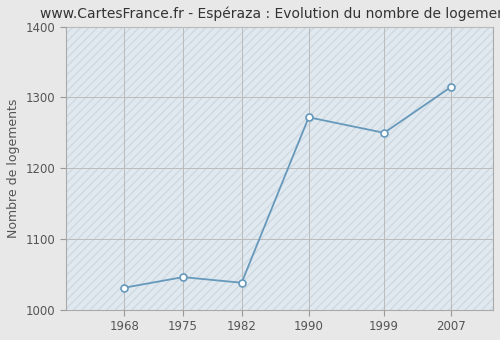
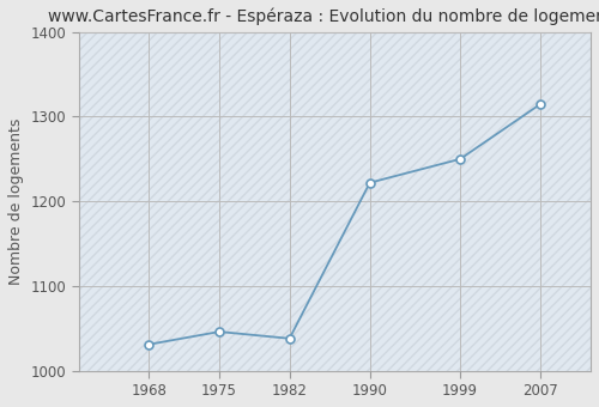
1990: 1272 -> 1222
